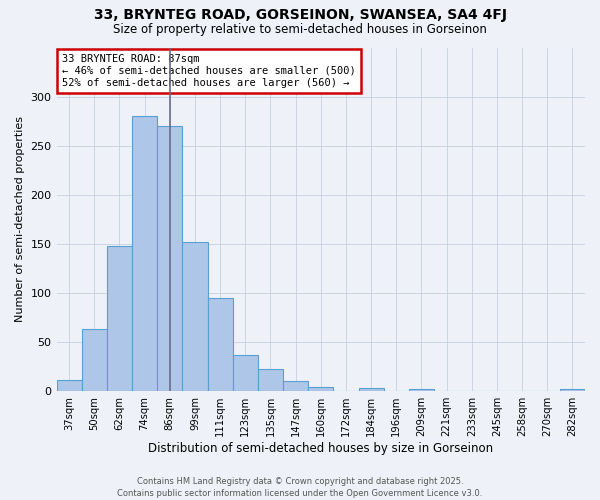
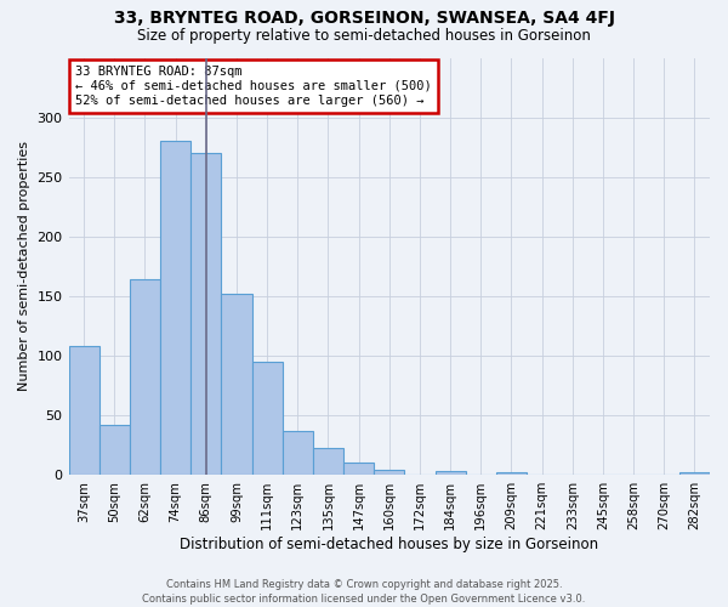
37sqm: 11 -> 108
50sqm: 63 -> 42
62sqm: 148 -> 164
